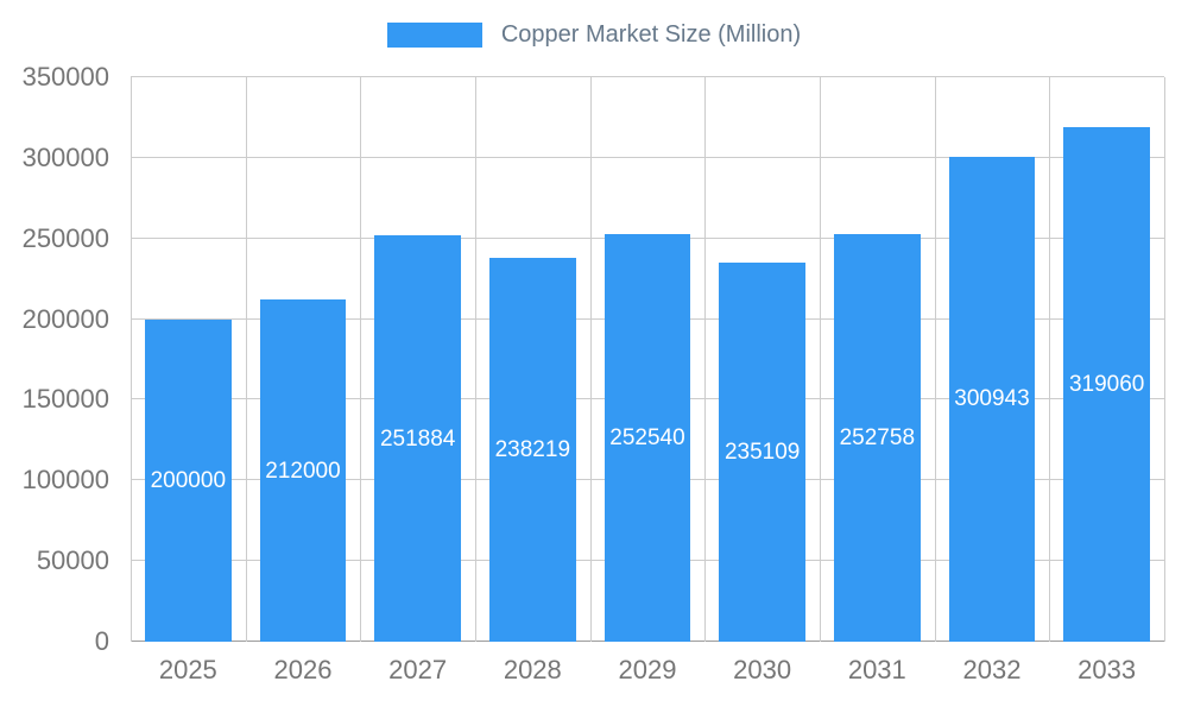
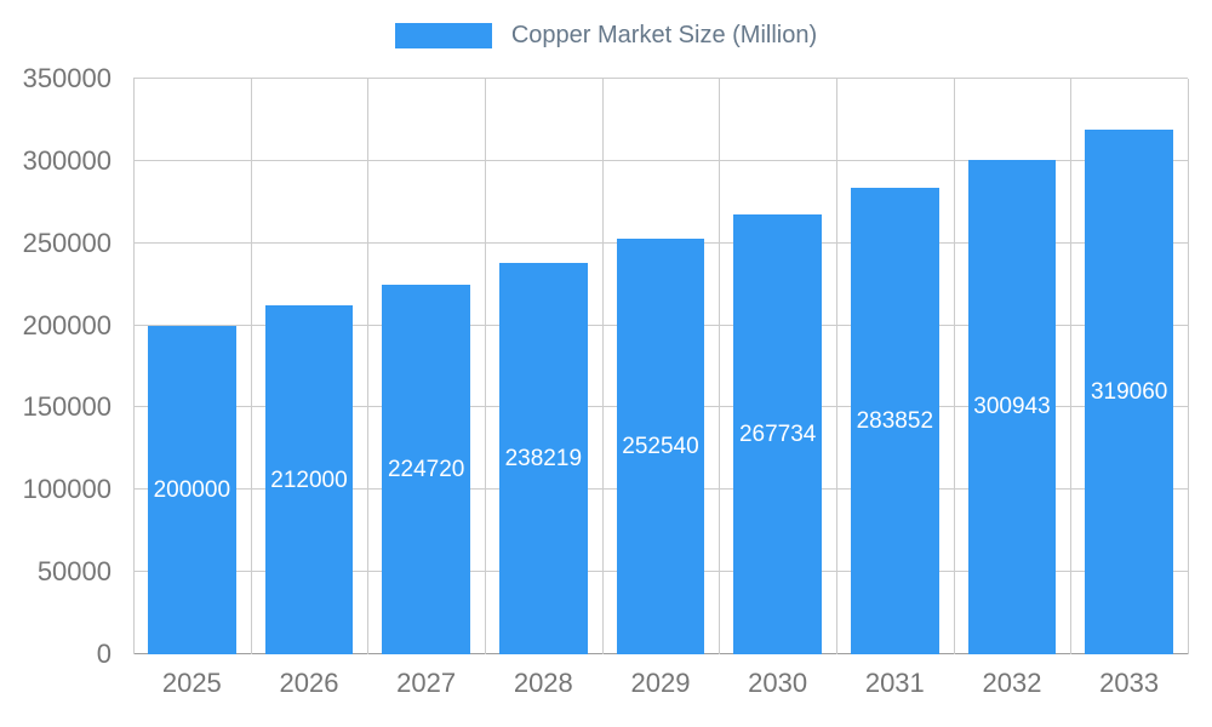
2027: 251884 -> 224720
2030: 235109 -> 267734
2031: 252758 -> 283852
